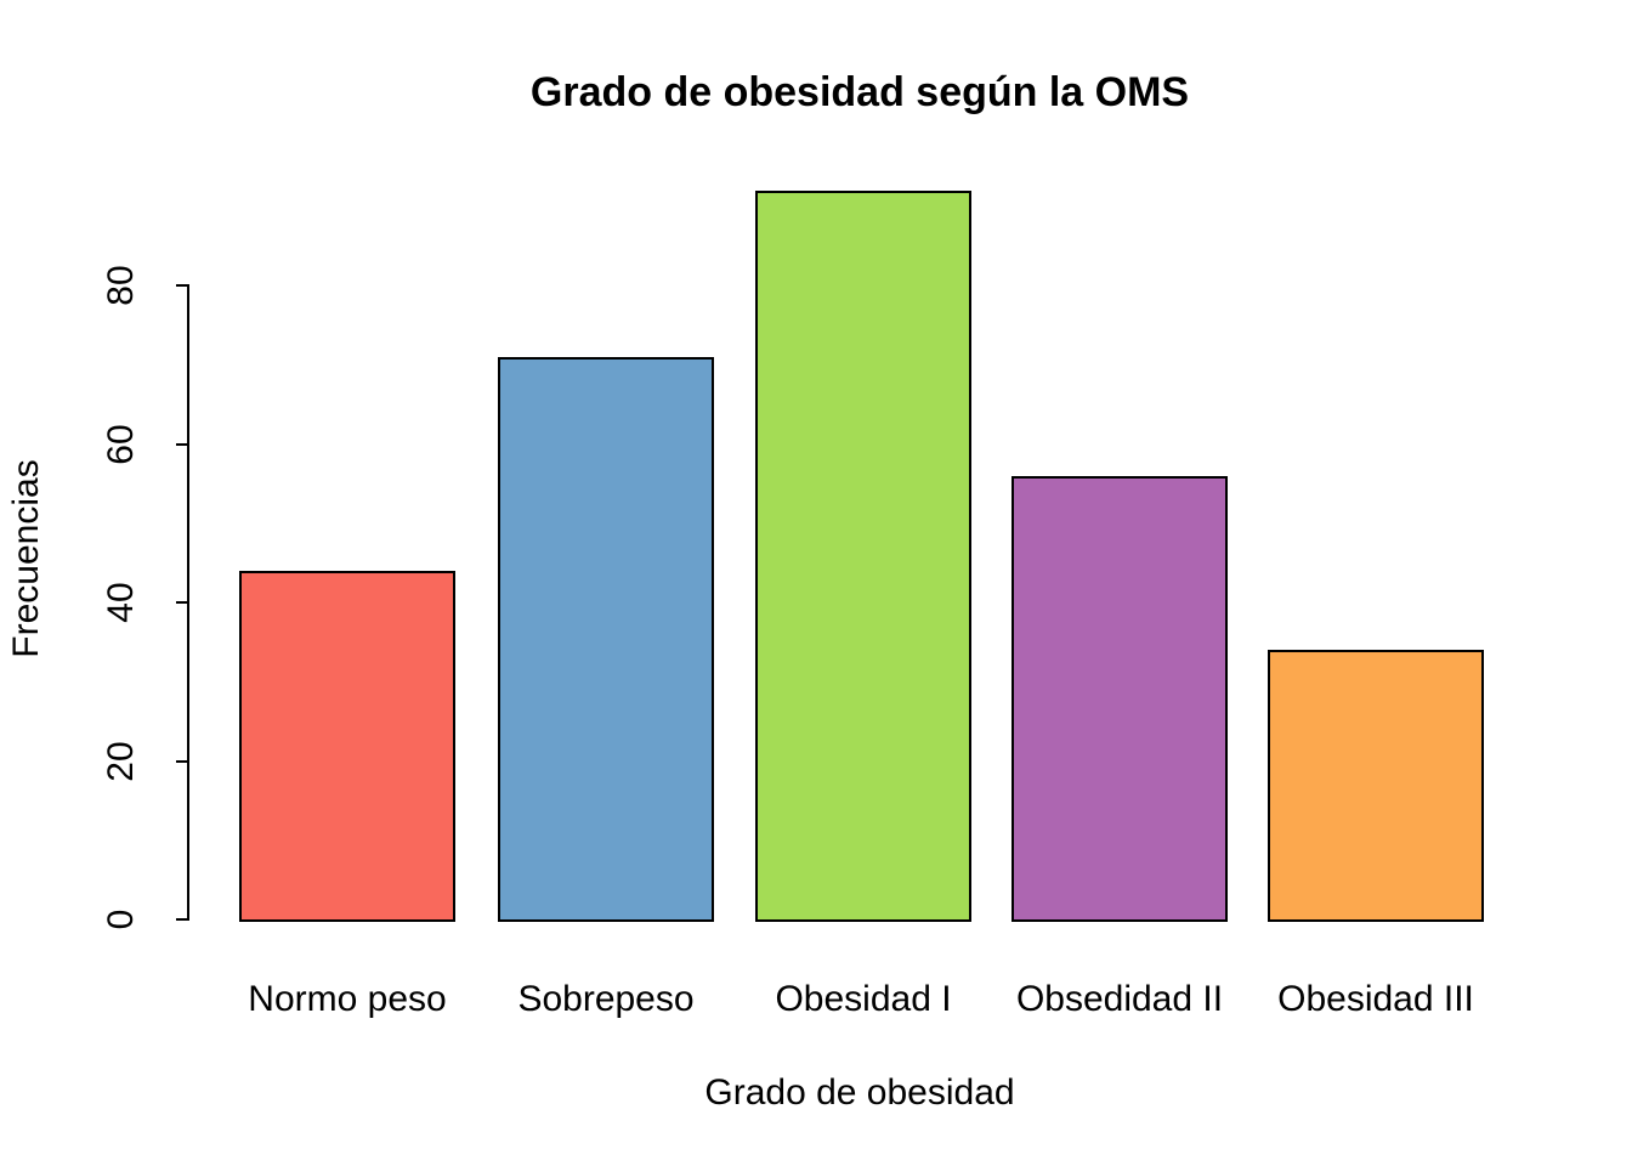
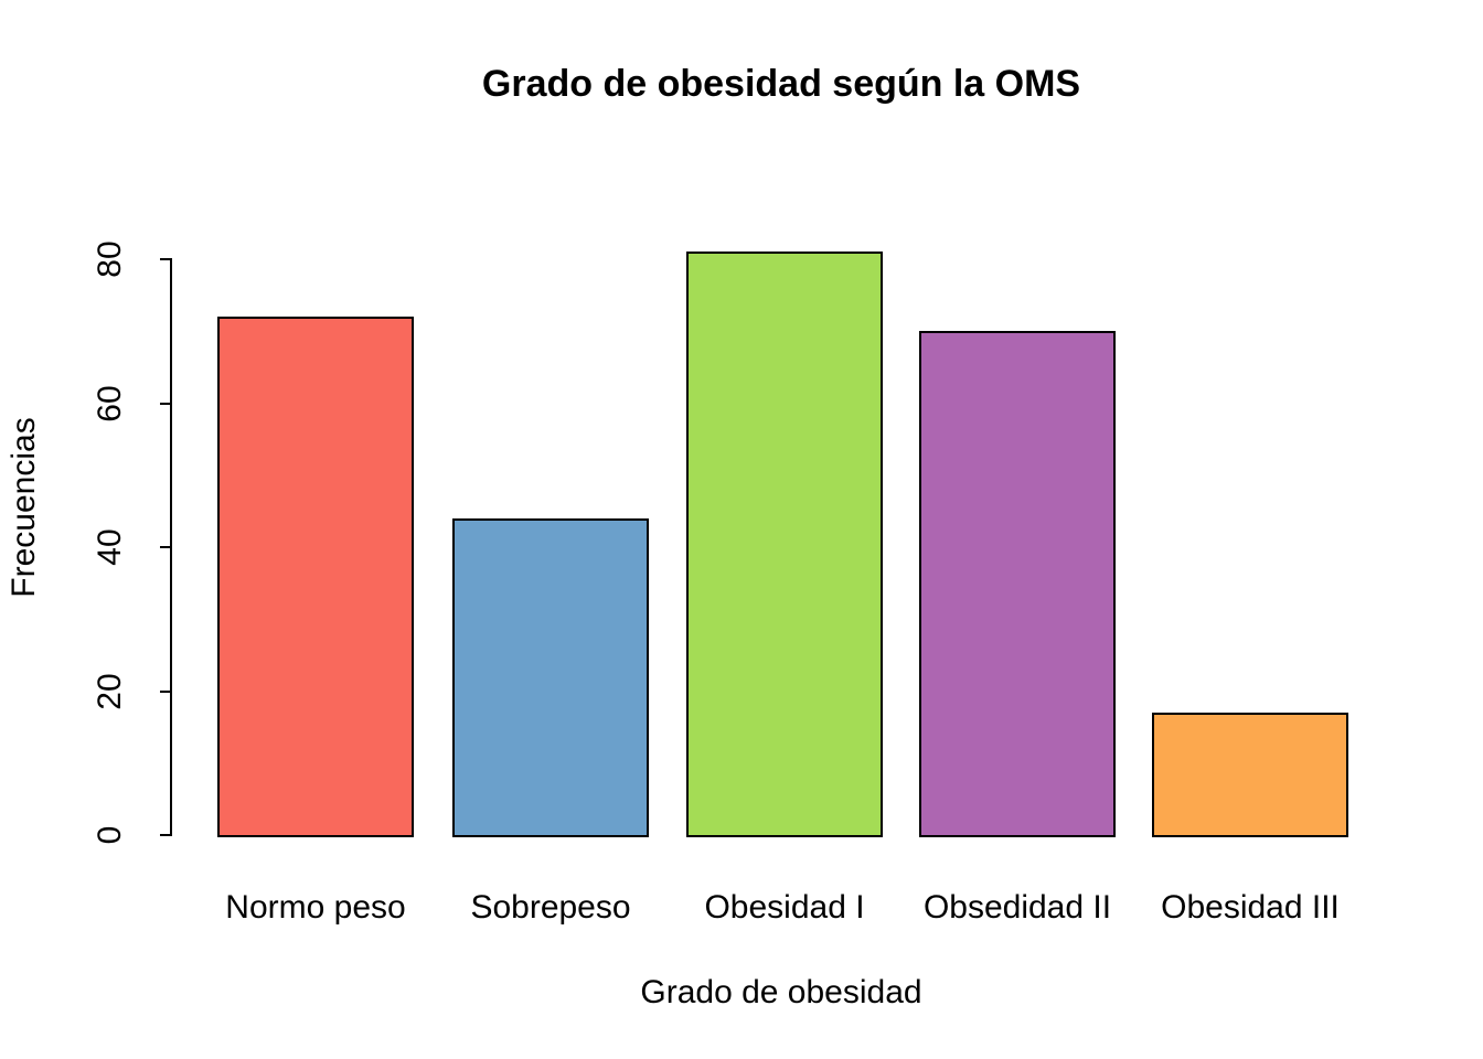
Normo peso: 44 -> 72
Sobrepeso: 71 -> 44
Obesidad I: 92 -> 81
Obsedidad II: 56 -> 70
Obesidad III: 34 -> 17
